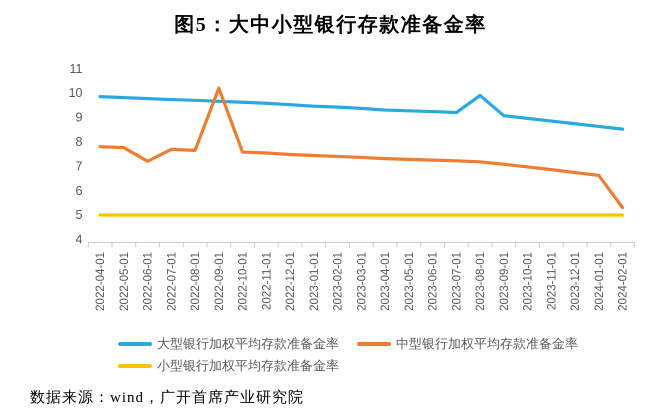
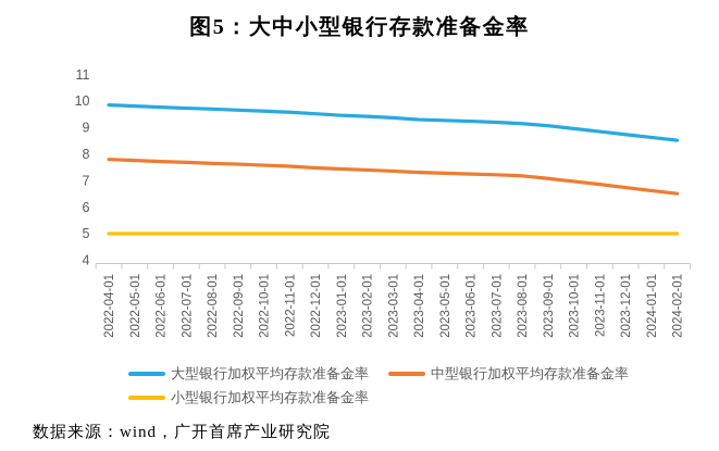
中型银行加权平均存款准备金率/2022-06-01: 7.2 -> 7.7
中型银行加权平均存款准备金率/2022-09-01: 10.2 -> 7.6
大型银行加权平均存款准备金率/2023-08-01: 9.9 -> 9.2
中型银行加权平均存款准备金率/2024-02-01: 5.3 -> 6.5
